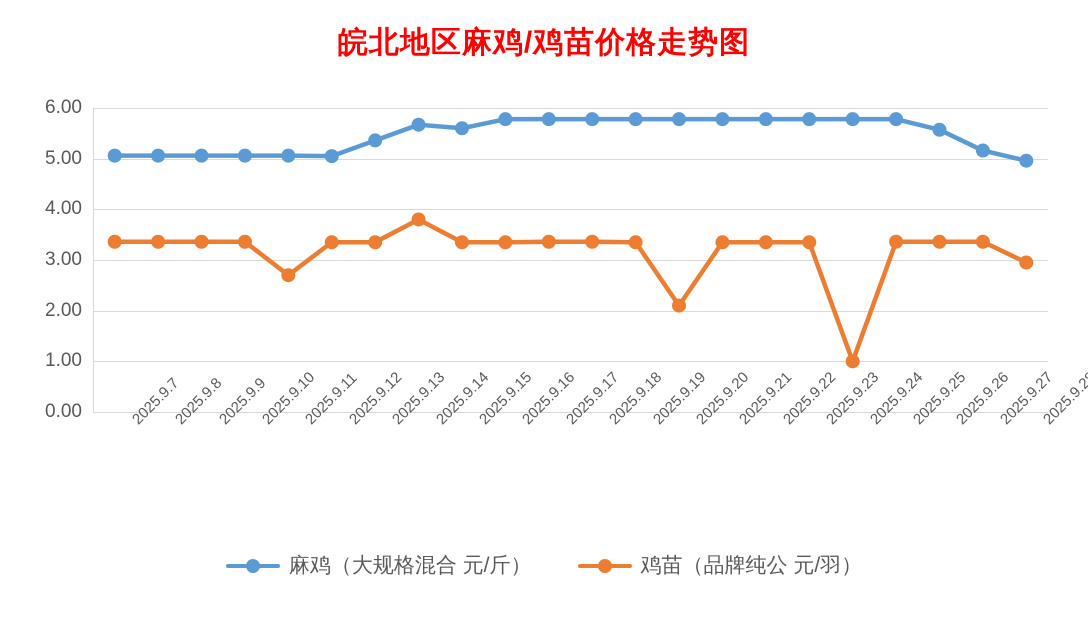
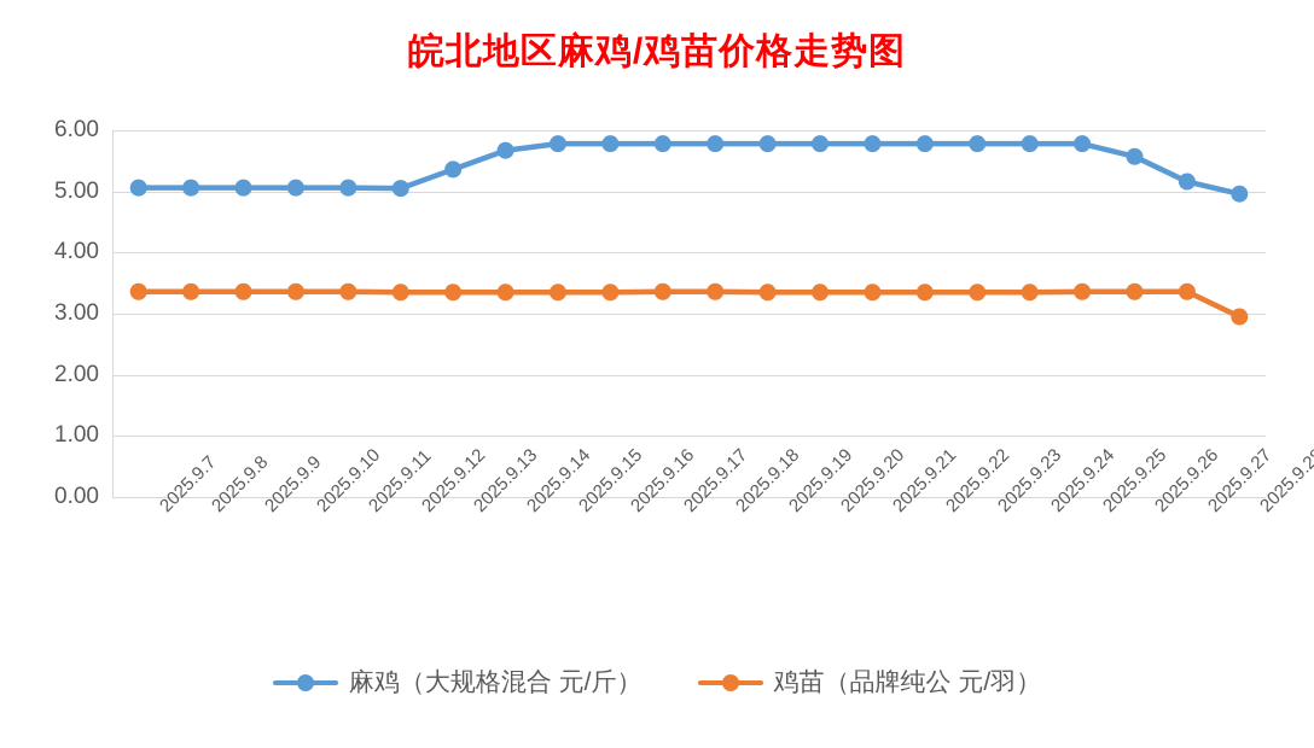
鸡苗（品牌纯公 元/羽）/2025.9.11: 2.7 -> 3.4
鸡苗（品牌纯公 元/羽）/2025.9.14: 3.8 -> 3.4
麻鸡（大规格混合 元/斤）/2025.9.15: 5.6 -> 5.8
鸡苗（品牌纯公 元/羽）/2025.9.20: 2.1 -> 3.4
鸡苗（品牌纯公 元/羽）/2025.9.24: 1.0 -> 3.4
